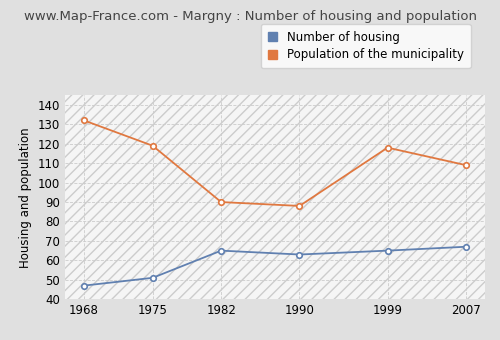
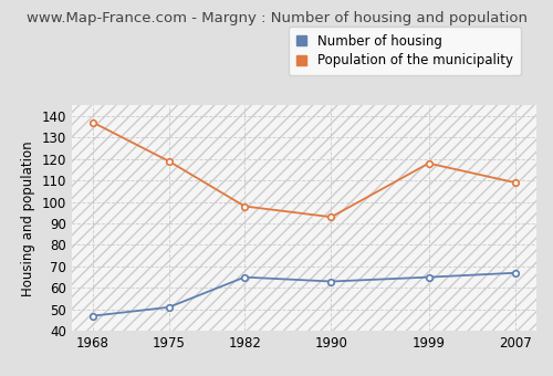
Population of the municipality/1968: 132 -> 137
Population of the municipality/1982: 90 -> 98
Population of the municipality/1990: 88 -> 93
